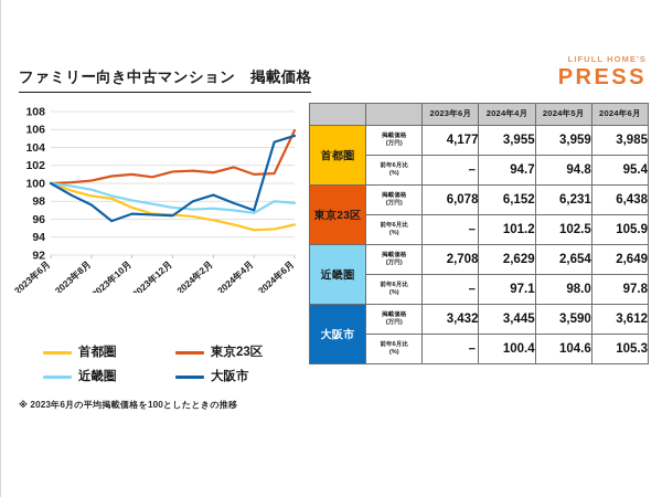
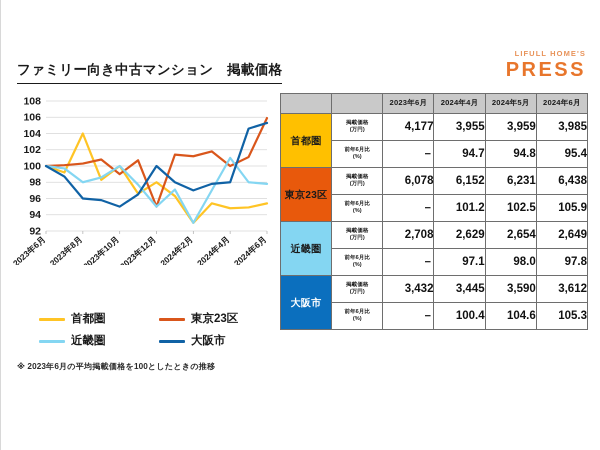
首都圏/2023年8月: 99 -> 104
近畿圏/2023年8月: 99 -> 98
大阪市/2023年8月: 98 -> 96
首都圏/2023年10月: 97 -> 100
東京23区/2023年10月: 101 -> 99
近畿圏/2023年10月: 98 -> 100
大阪市/2023年10月: 97 -> 95
首都圏/2023年12月: 96 -> 98
東京23区/2023年12月: 101 -> 95
近畿圏/2023年12月: 97 -> 95
大阪市/2023年12月: 96 -> 100
首都圏/2024年2月: 96 -> 93
近畿圏/2024年2月: 97 -> 93
大阪市/2024年2月: 99 -> 97
東京23区/2024年4月: 101 -> 100
近畿圏/2024年4月: 97 -> 101
大阪市/2024年4月: 97 -> 98
